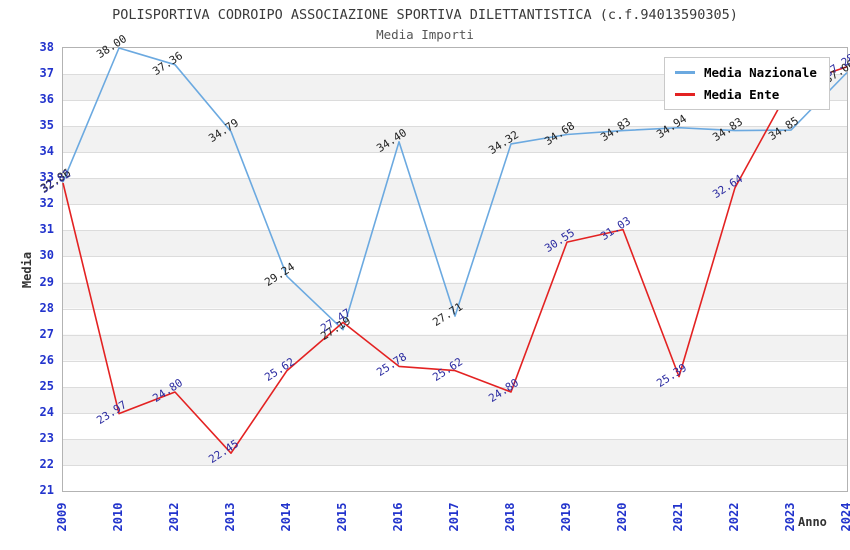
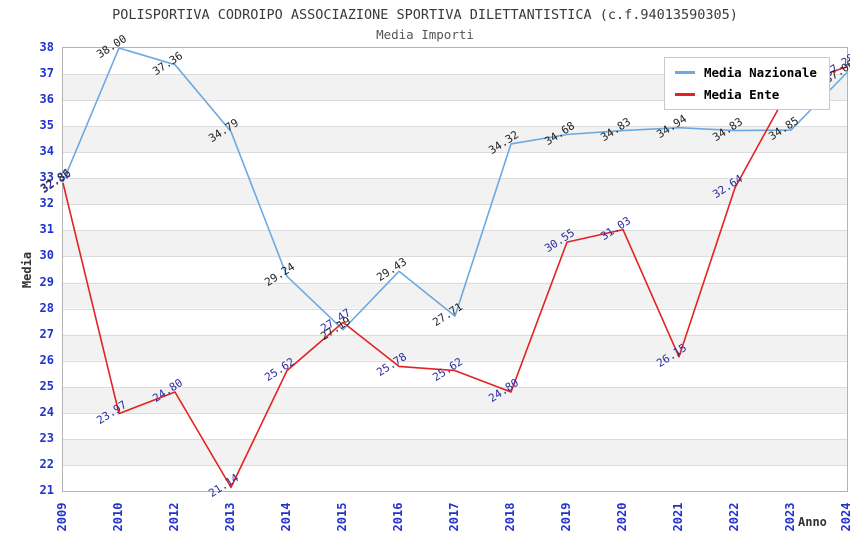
Media Ente/2013: 22.45 -> 21.14
Media Nazionale/2016: 34.40 -> 29.43
Media Ente/2021: 25.39 -> 26.15
